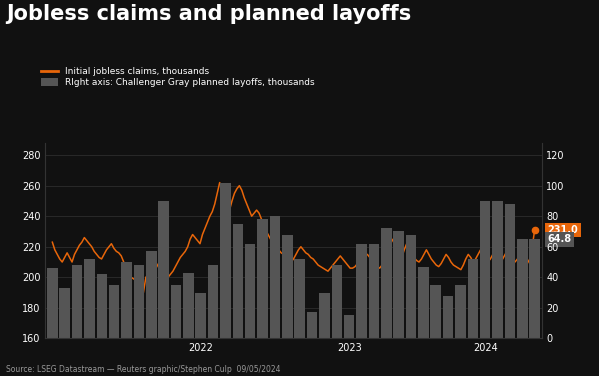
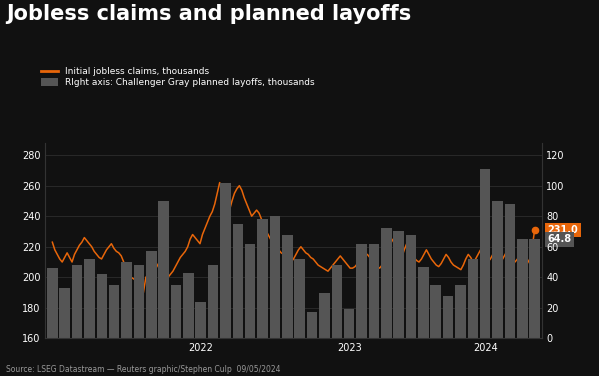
RIght axis: Challenger Gray planned layoffs, thousands/2022: 30 -> 24
RIght axis: Challenger Gray planned layoffs, thousands/2023: 15 -> 19
RIght axis: Challenger Gray planned layoffs, thousands/2024: 90 -> 111
